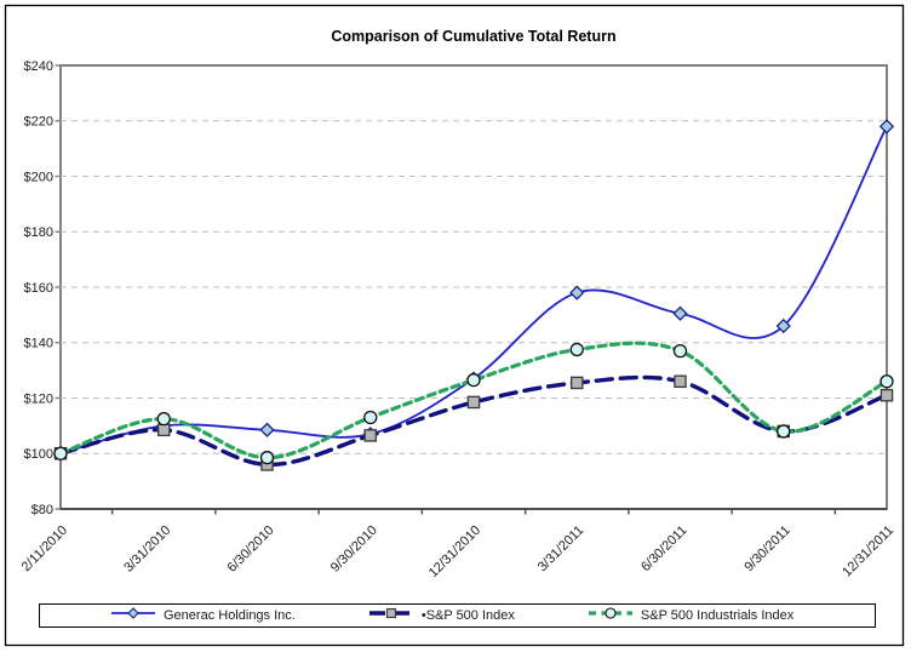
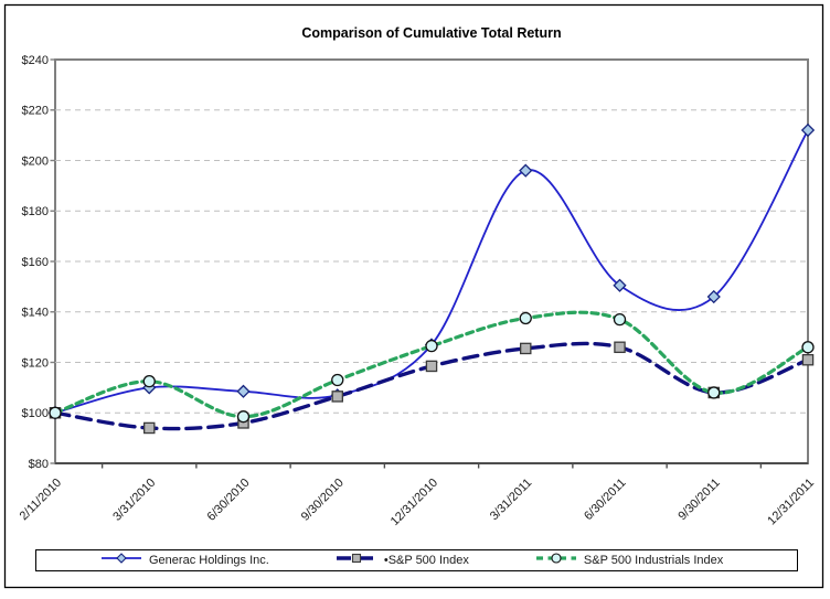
•S&P 500 Index/3/31/2010: $108 -> $94
Generac Holdings Inc./3/31/2011: $158 -> $196
Generac Holdings Inc./12/31/2011: $218 -> $212
